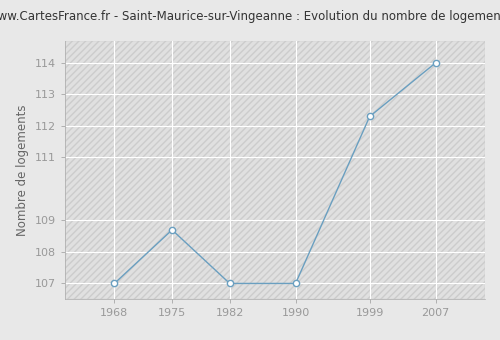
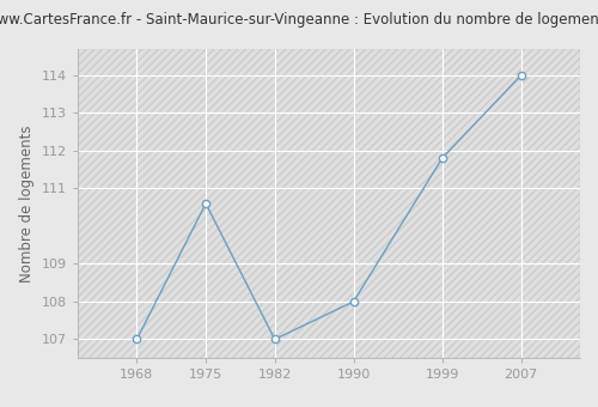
1975: 108.7 -> 110.6
1990: 107.0 -> 108.0
1999: 112.3 -> 111.8
